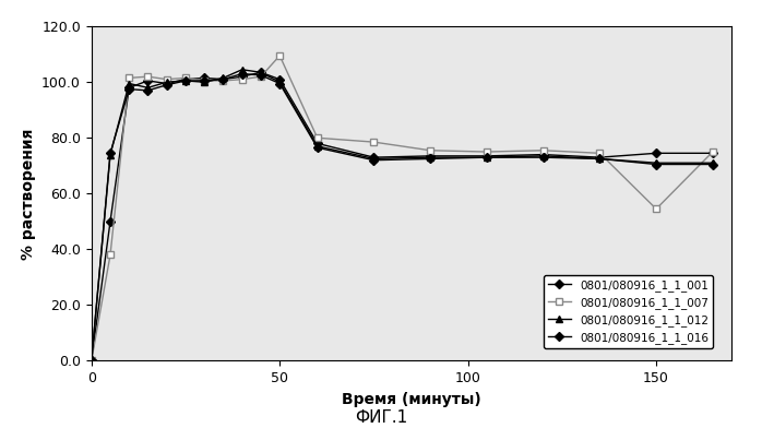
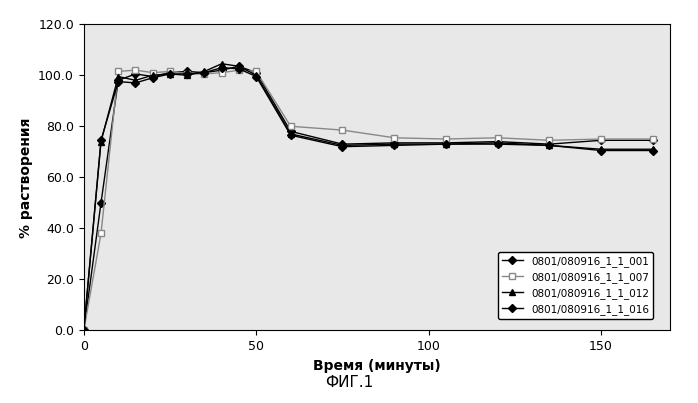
0801/080916_1_1_007/50: 109.5 -> 101.5
0801/080916_1_1_007/150: 54.5 -> 75.0
